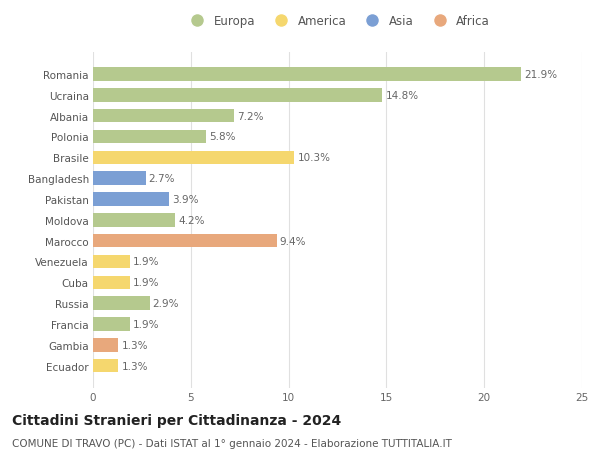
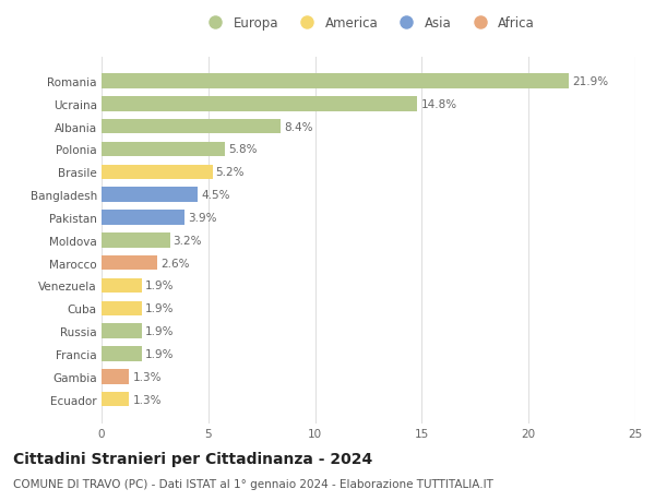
Albania: 7.2% -> 8.4%
Brasile: 10.3% -> 5.2%
Bangladesh: 2.7% -> 4.5%
Moldova: 4.2% -> 3.2%
Marocco: 9.4% -> 2.6%
Russia: 2.9% -> 1.9%
